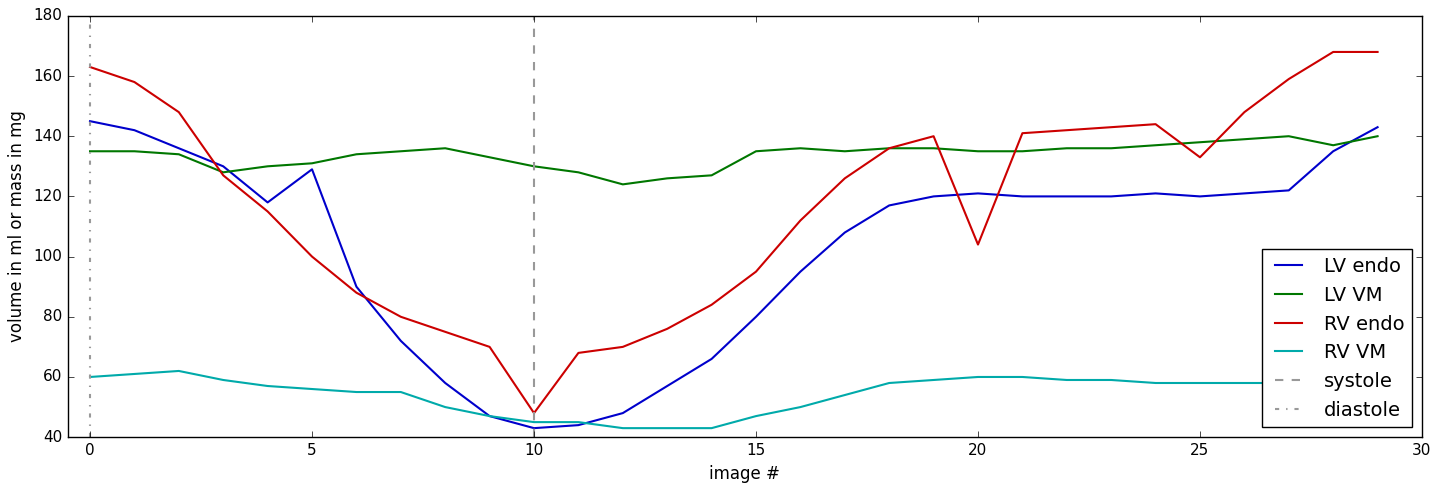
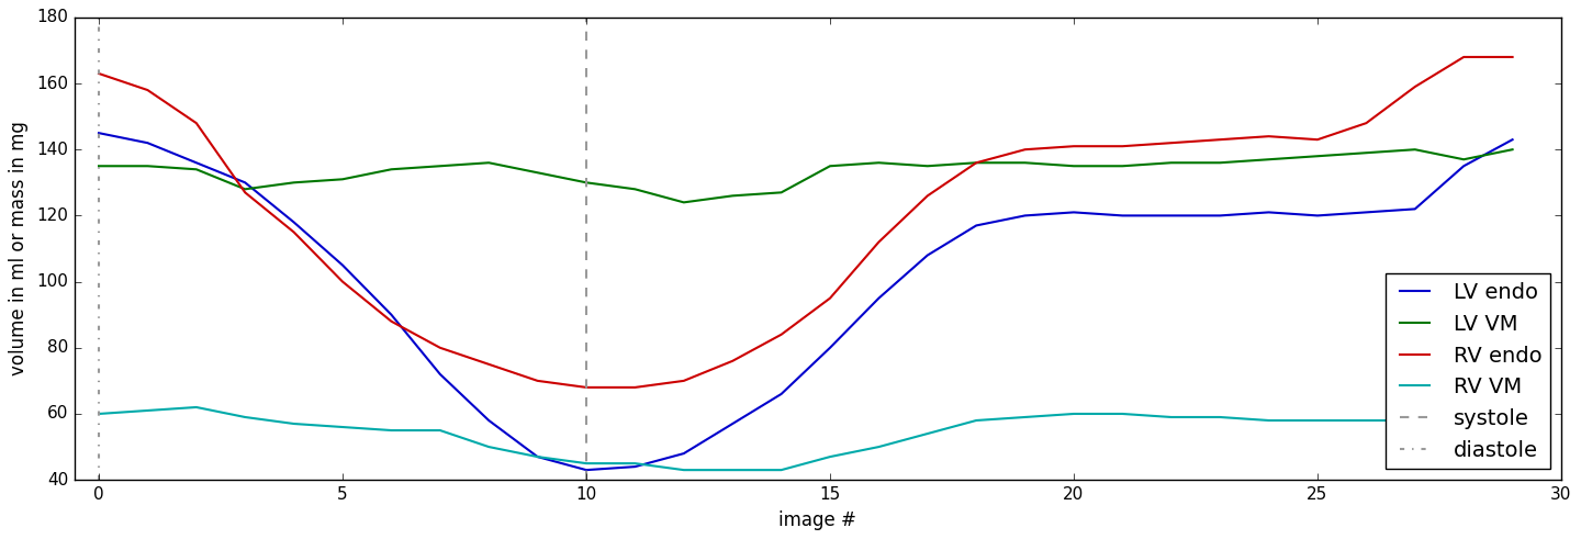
LV endo/5: 129 -> 105
RV endo/10: 48 -> 68
RV endo/20: 104 -> 141
RV endo/25: 133 -> 143
